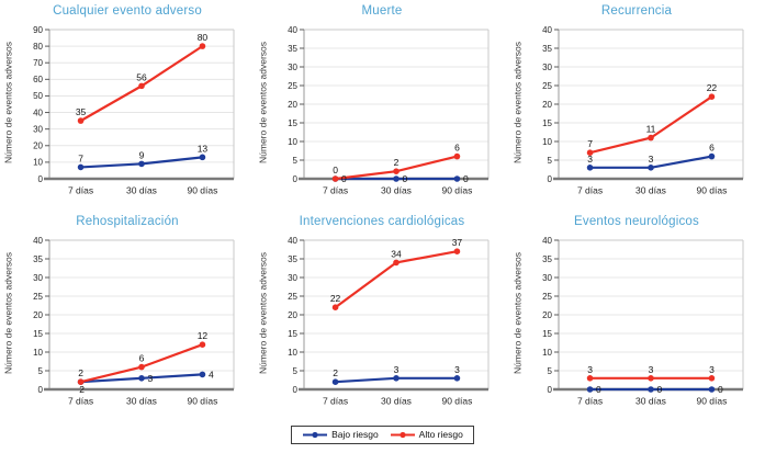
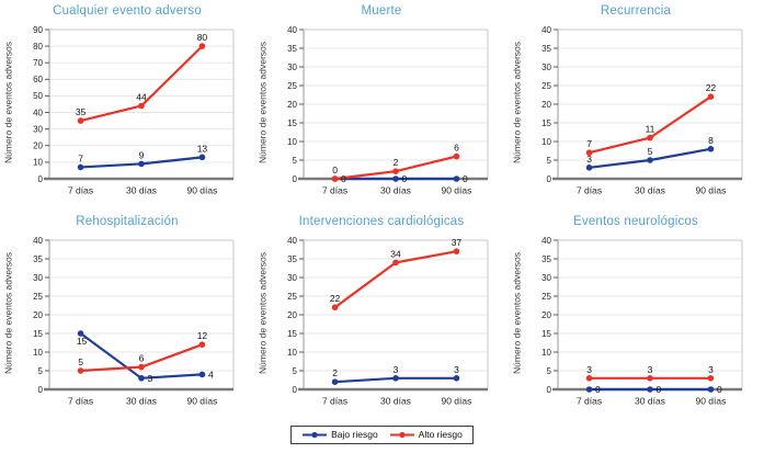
Cualquier evento adverso/Alto riesgo/30 días: 56 -> 44
Recurrencia/Bajo riesgo/30 días: 3 -> 5
Recurrencia/Bajo riesgo/90 días: 6 -> 8
Rehospitalización/Bajo riesgo/7 días: 2 -> 15
Rehospitalización/Alto riesgo/7 días: 2 -> 5
